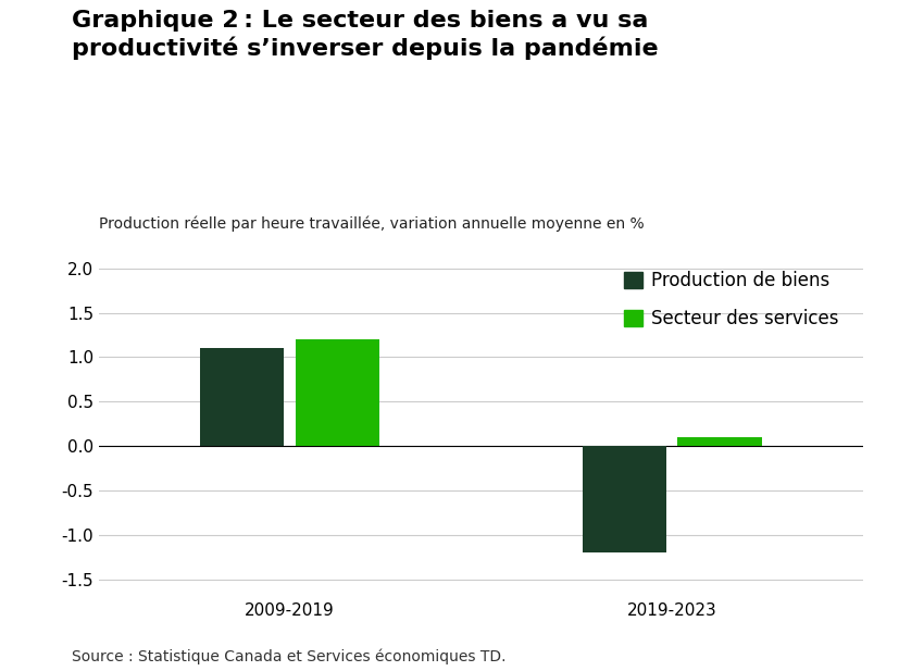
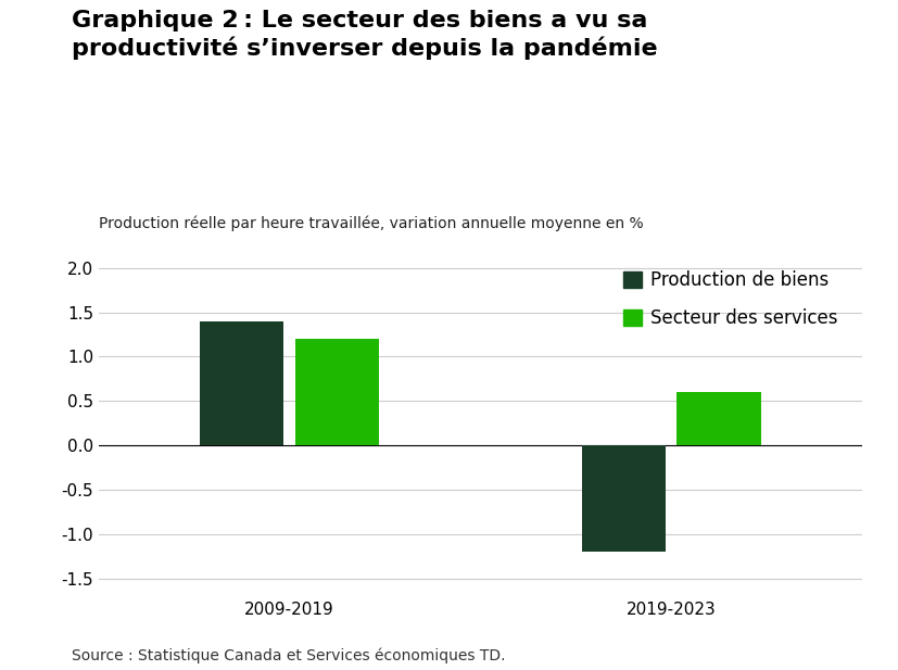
Production de biens/2009-2019: 1.1 -> 1.4
Secteur des services/2019-2023: 0.1 -> 0.6
